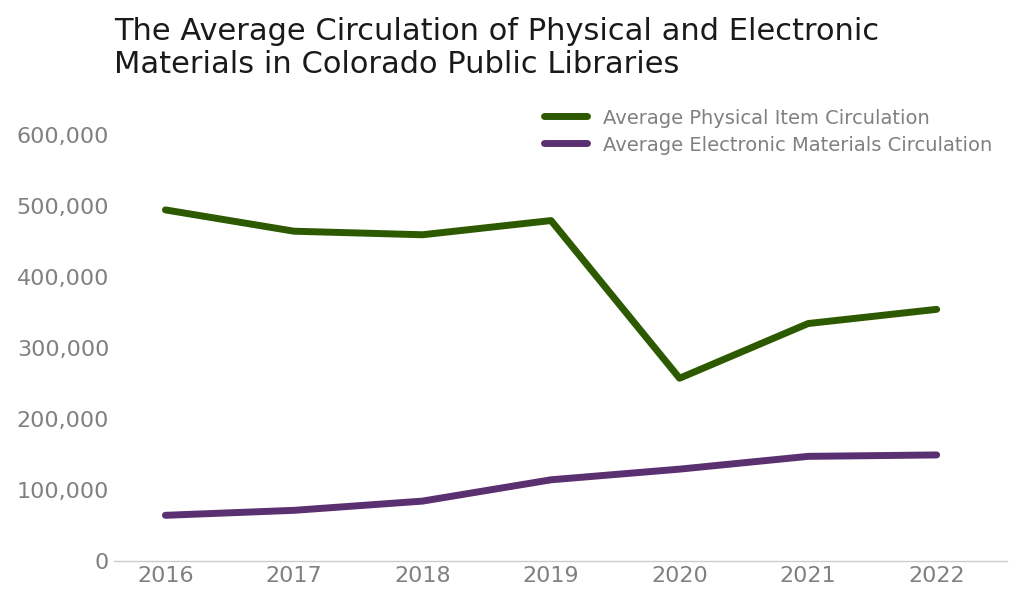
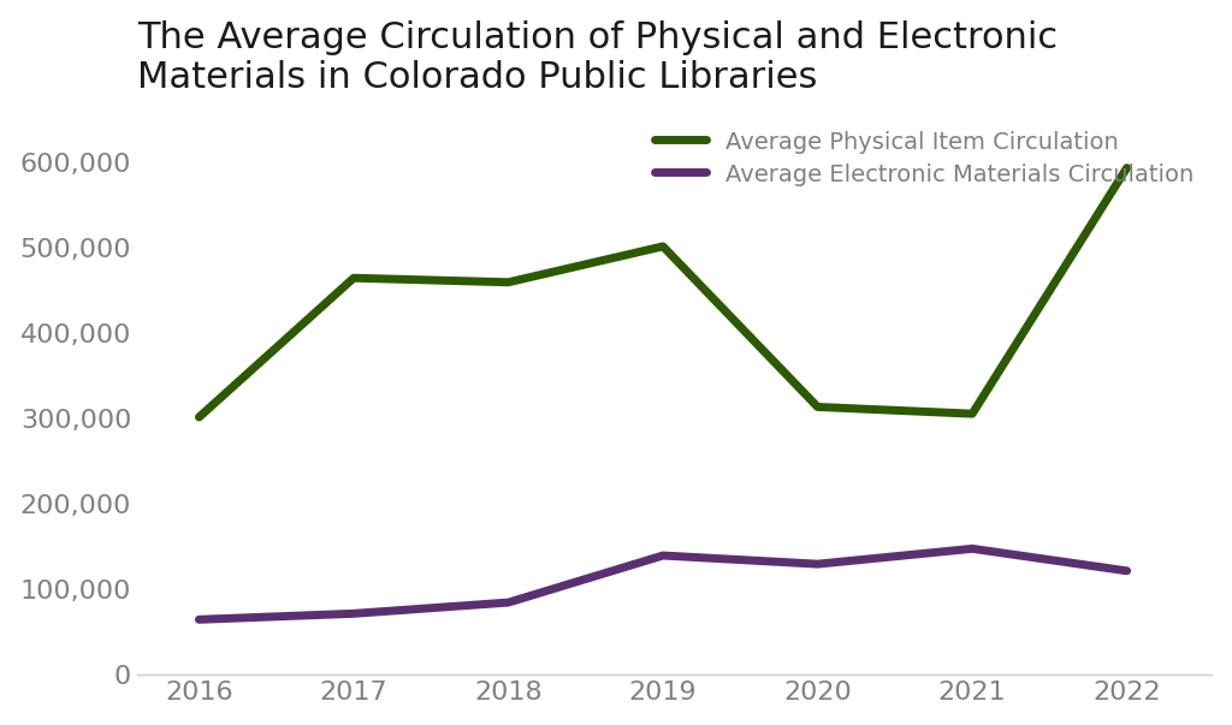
Average Physical Item Circulation/2016: 495,000 -> 302,000
Average Physical Item Circulation/2019: 480,000 -> 502,000
Average Electronic Materials Circulation/2019: 115,000 -> 140,000
Average Physical Item Circulation/2020: 258,000 -> 314,000
Average Physical Item Circulation/2021: 335,000 -> 306,000
Average Physical Item Circulation/2022: 355,000 -> 594,000
Average Electronic Materials Circulation/2022: 150,000 -> 122,000
